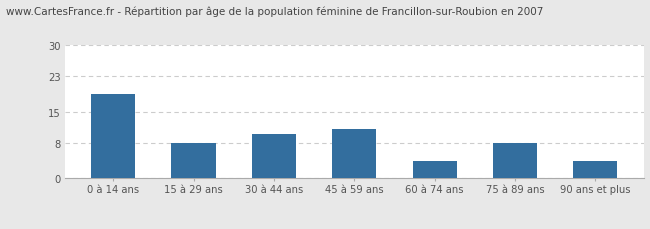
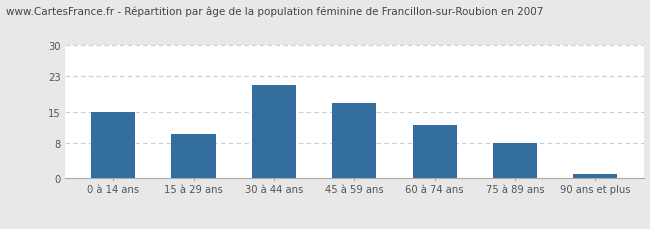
0 à 14 ans: 19 -> 15
15 à 29 ans: 8 -> 10
30 à 44 ans: 10 -> 21
45 à 59 ans: 11 -> 17
60 à 74 ans: 4 -> 12
90 ans et plus: 4 -> 1
